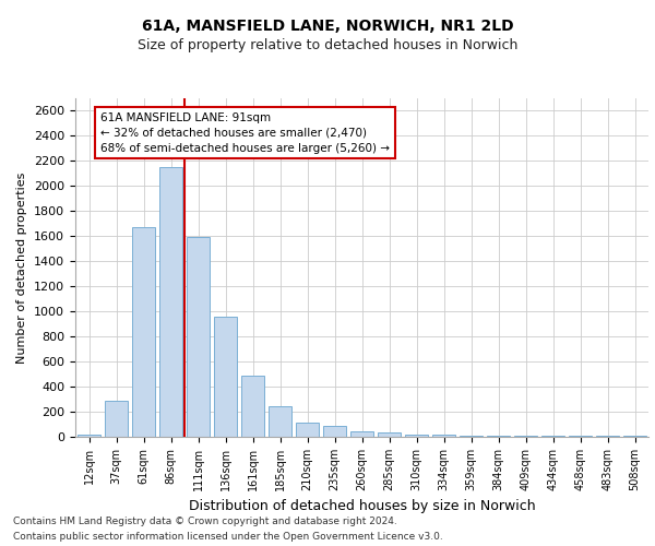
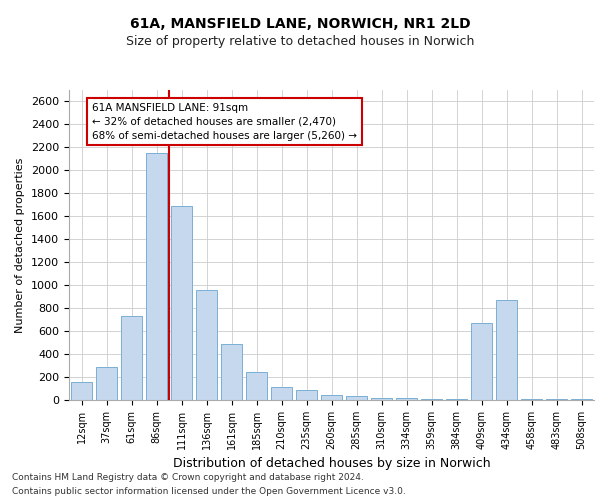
12sqm: 20 -> 160
61sqm: 1670 -> 730
111sqm: 1590 -> 1690
409sqm: 10 -> 670
434sqm: 0 -> 870
